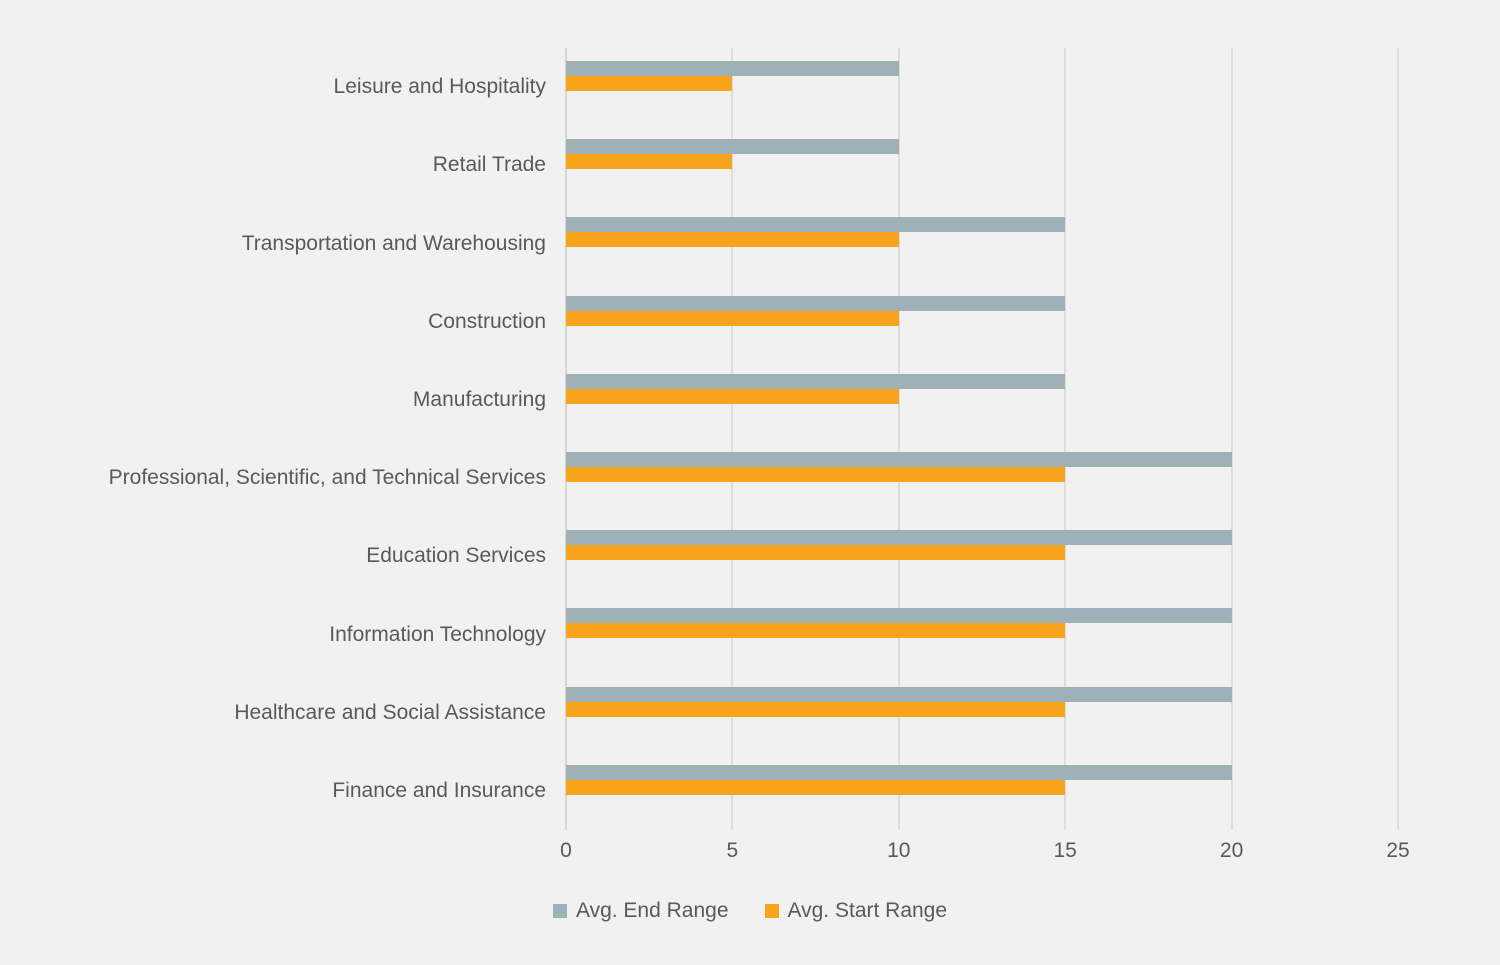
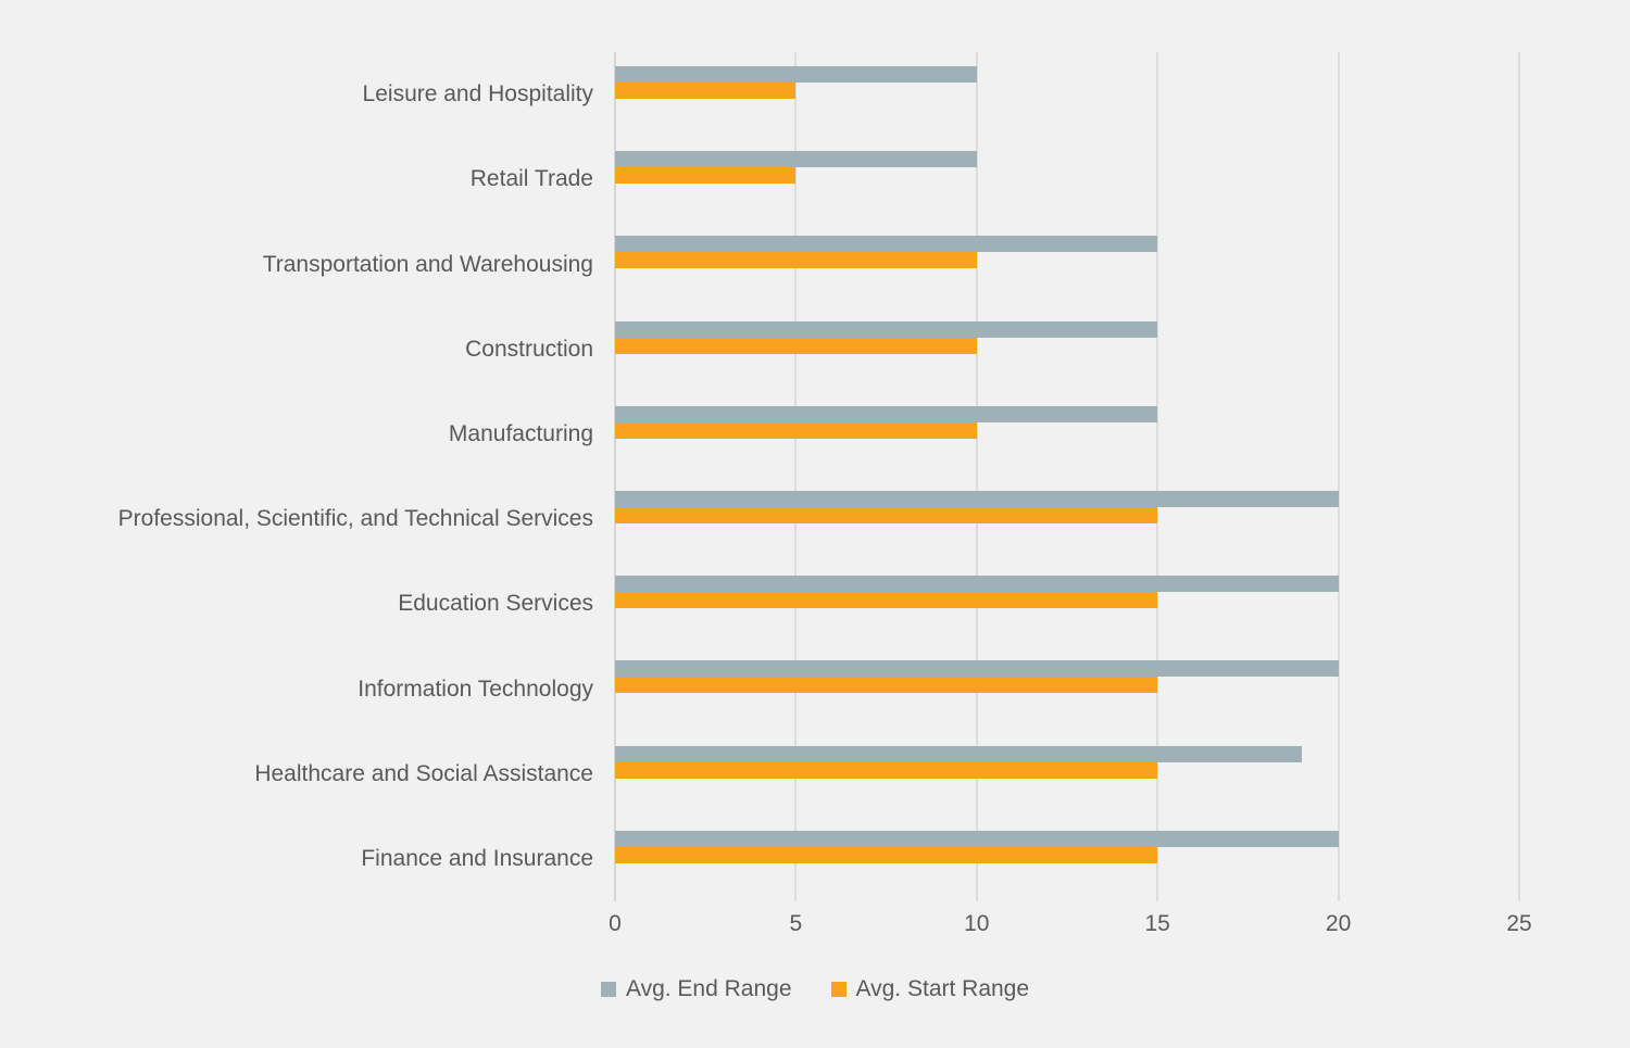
Avg. End Range/Healthcare and Social Assistance: 20 -> 19
